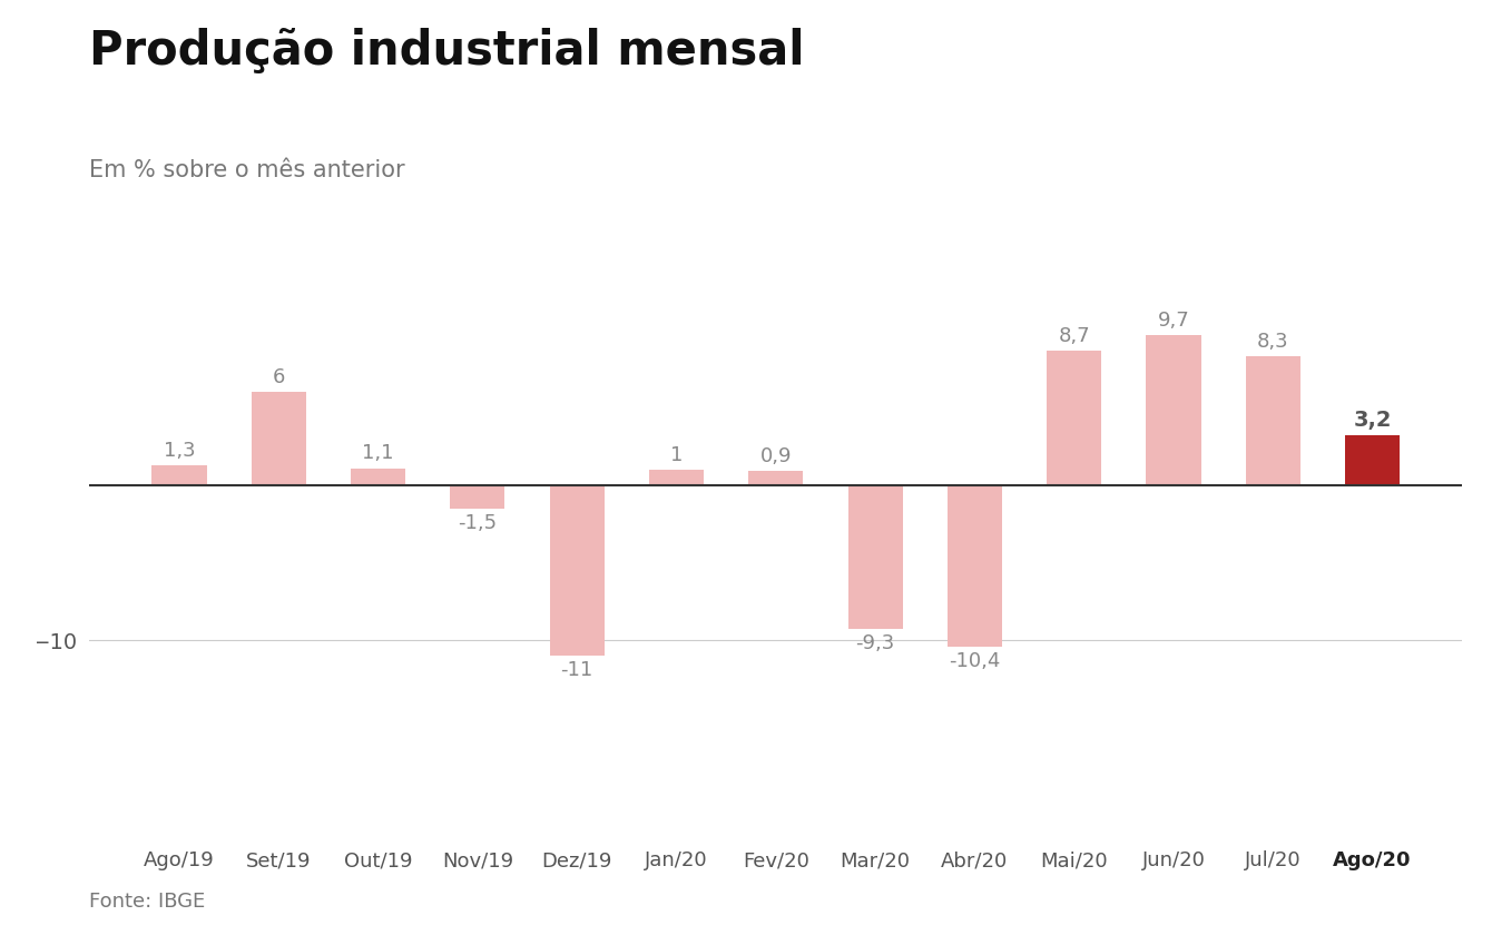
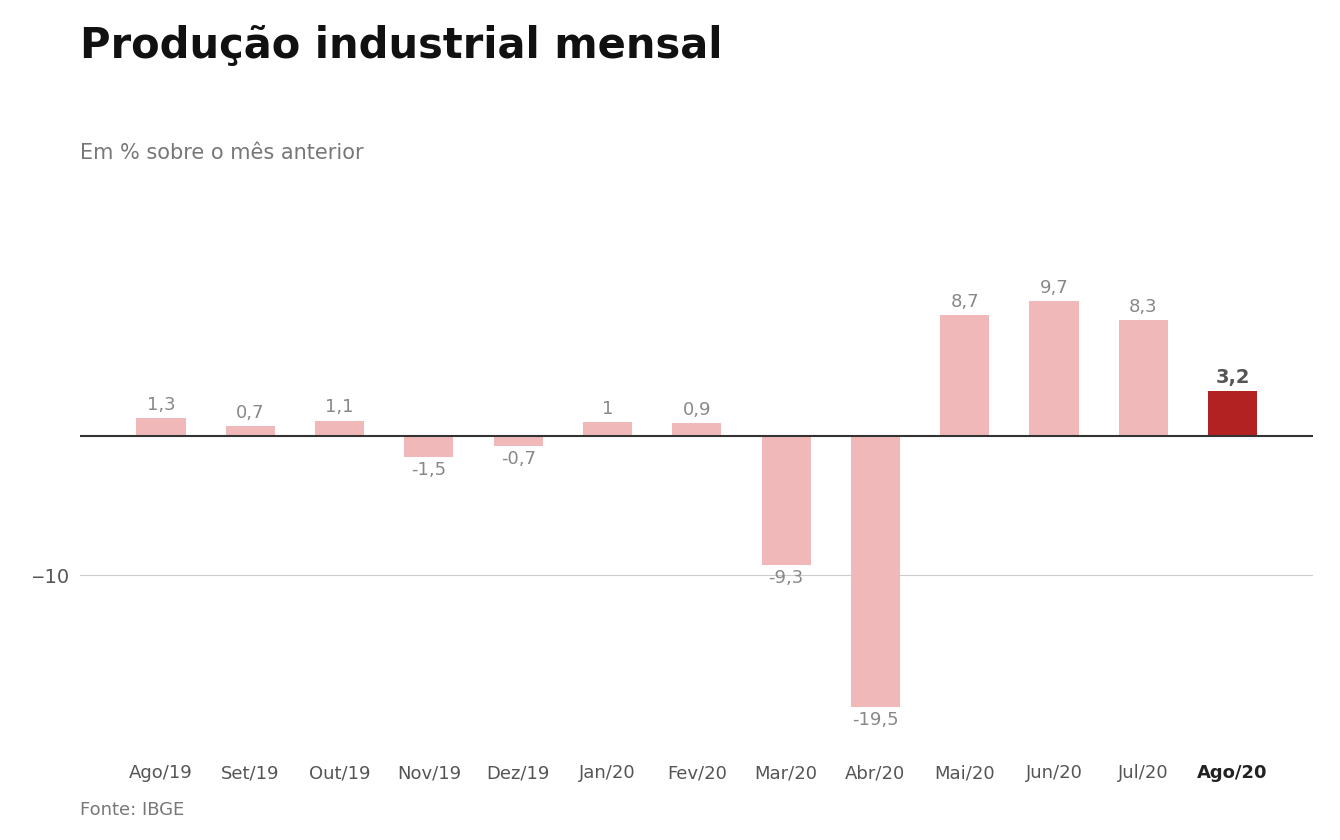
Set/19: 6 -> 0,7
Dez/19: -11 -> -0,7
Abr/20: -10,4 -> -19,5
